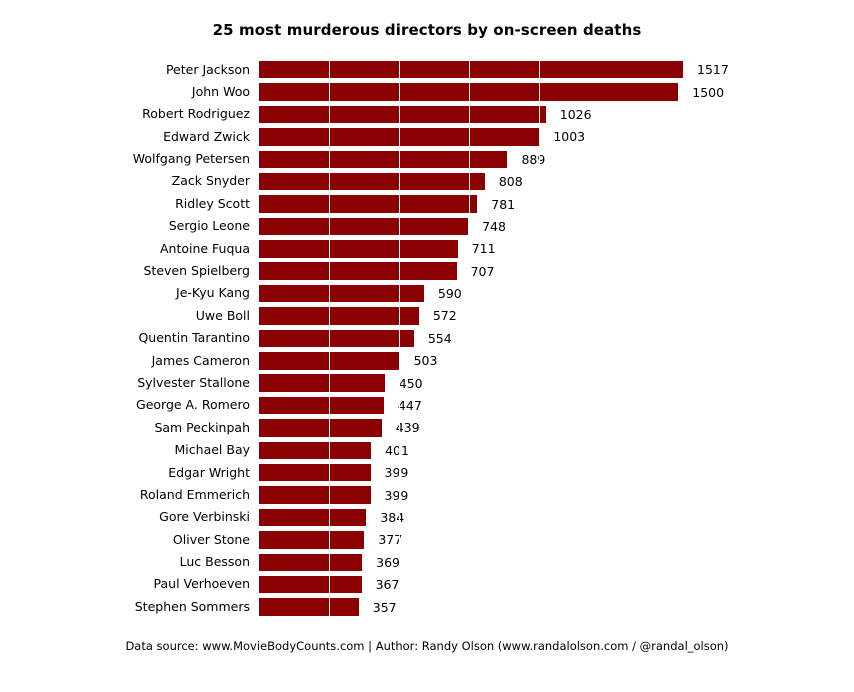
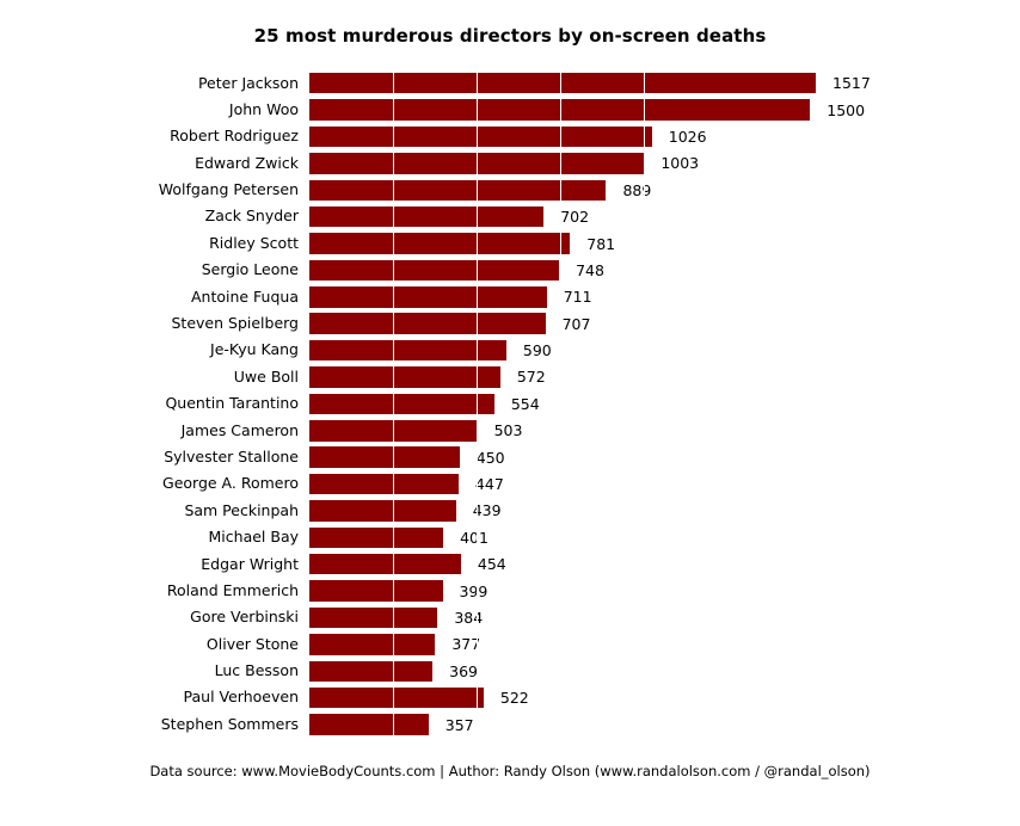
Zack Snyder: 808 -> 702
Edgar Wright: 399 -> 454
Paul Verhoeven: 367 -> 522
